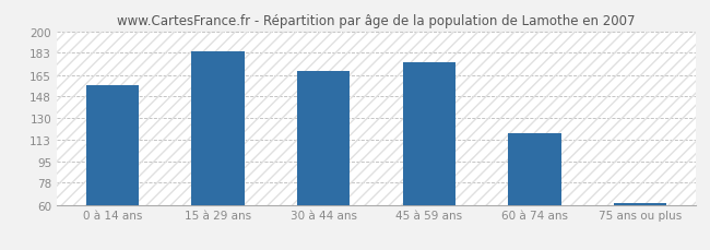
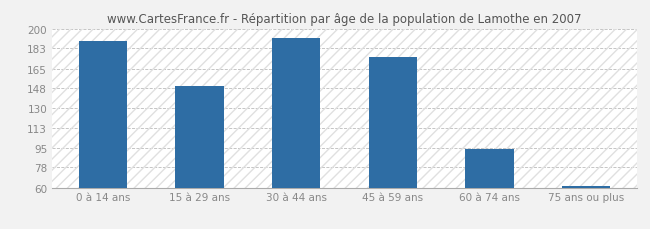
0 à 14 ans: 157 -> 189
15 à 29 ans: 184 -> 150
30 à 44 ans: 168 -> 192
60 à 74 ans: 118 -> 94
